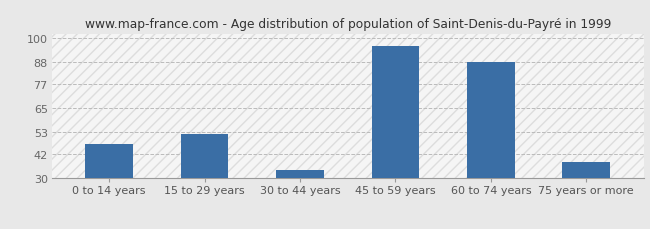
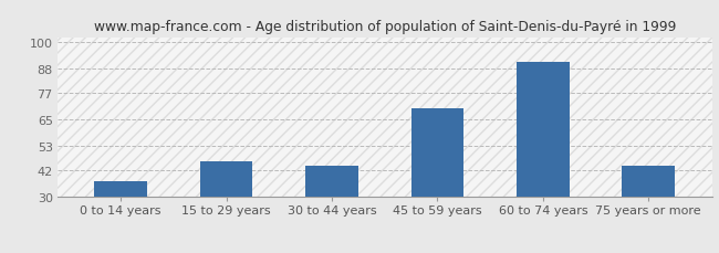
0 to 14 years: 47 -> 37
15 to 29 years: 52 -> 46
30 to 44 years: 34 -> 44
45 to 59 years: 96 -> 70
60 to 74 years: 88 -> 91
75 years or more: 38 -> 44
